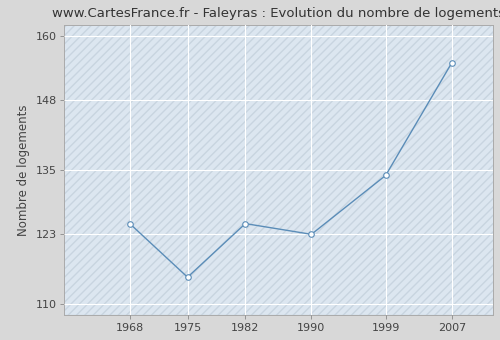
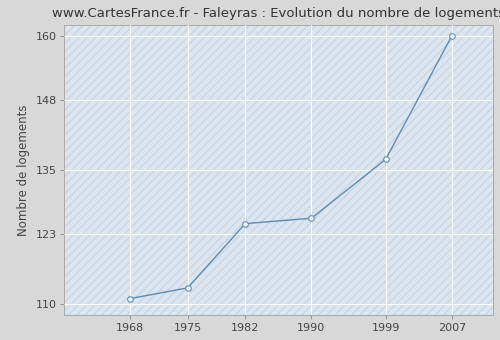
1968: 125 -> 111
1975: 115 -> 113
1990: 123 -> 126
1999: 134 -> 137
2007: 155 -> 160
